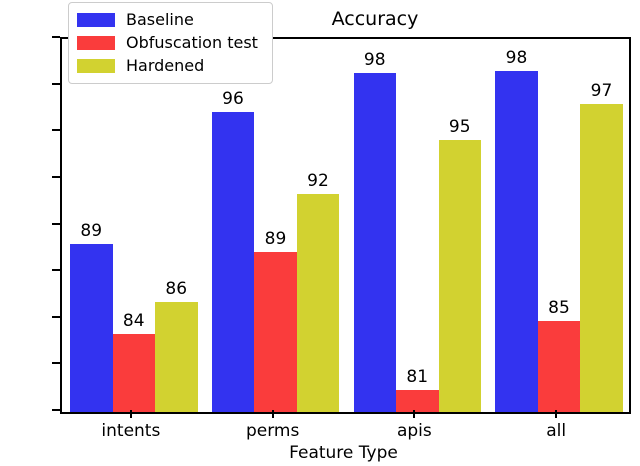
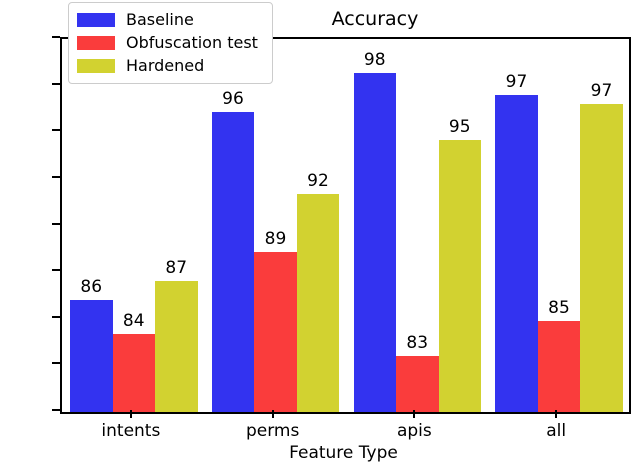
Baseline/intents: 89 -> 86
Hardened/intents: 86 -> 87
Obfuscation test/apis: 81 -> 83
Baseline/all: 98 -> 97
